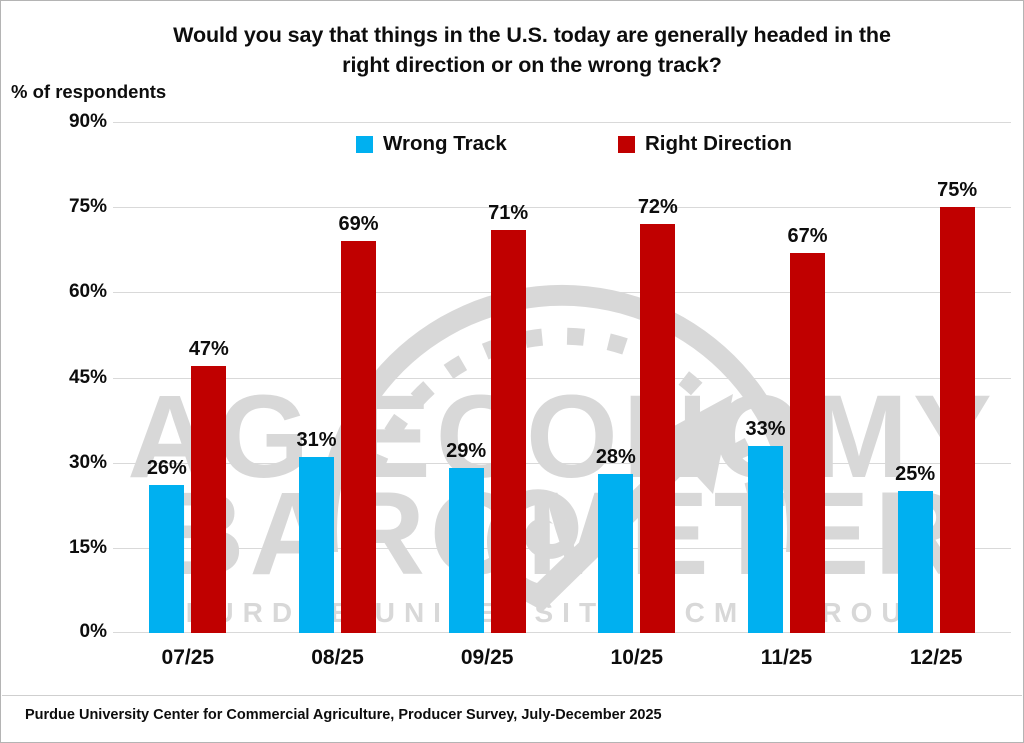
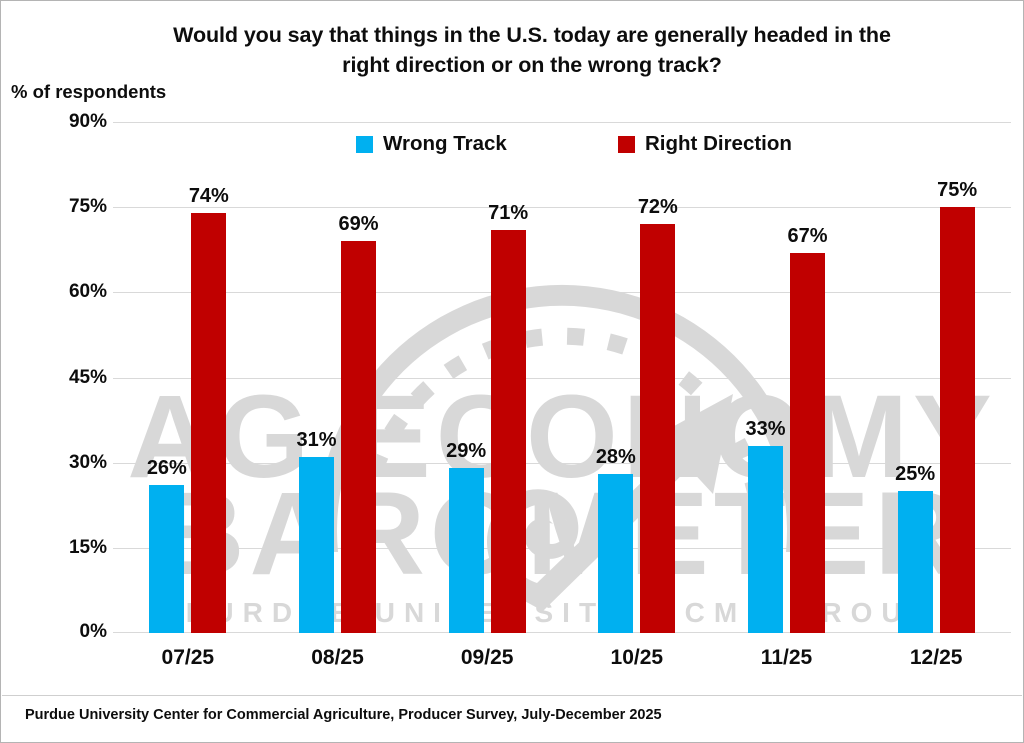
Right Direction/07/25: 47% -> 74%
